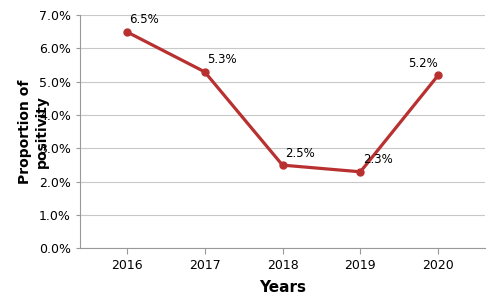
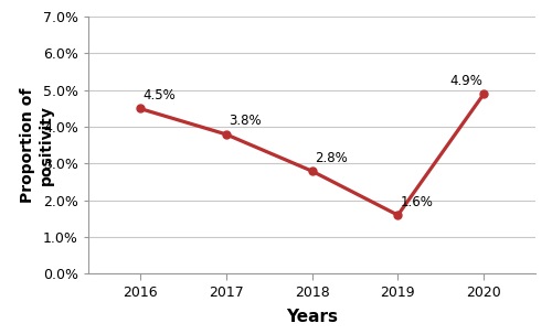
2016: 6.5% -> 4.5%
2017: 5.3% -> 3.8%
2018: 2.5% -> 2.8%
2019: 2.3% -> 1.6%
2020: 5.2% -> 4.9%
